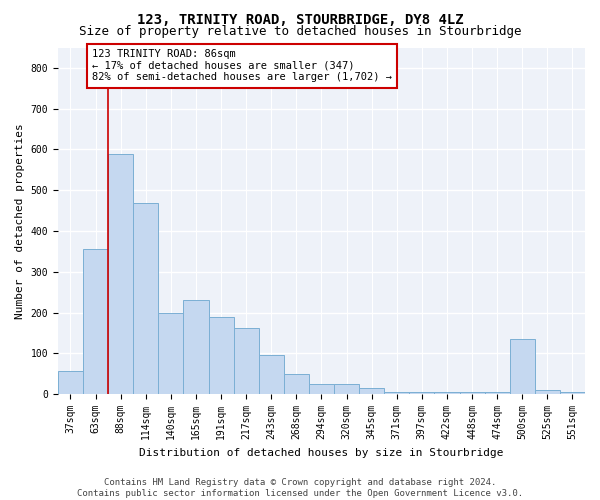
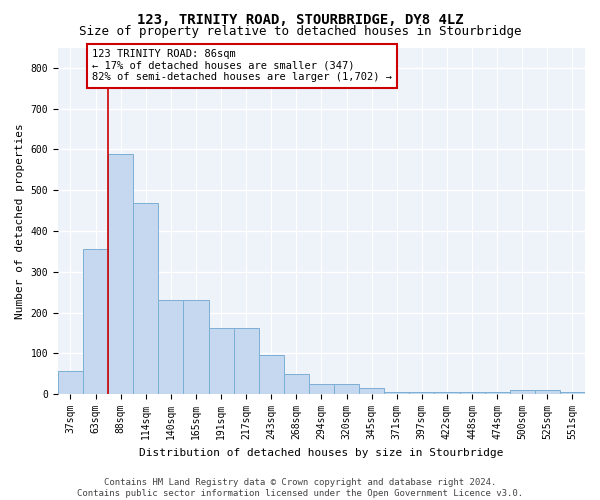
140sqm: 200 -> 232
191sqm: 190 -> 162
500sqm: 135 -> 10
